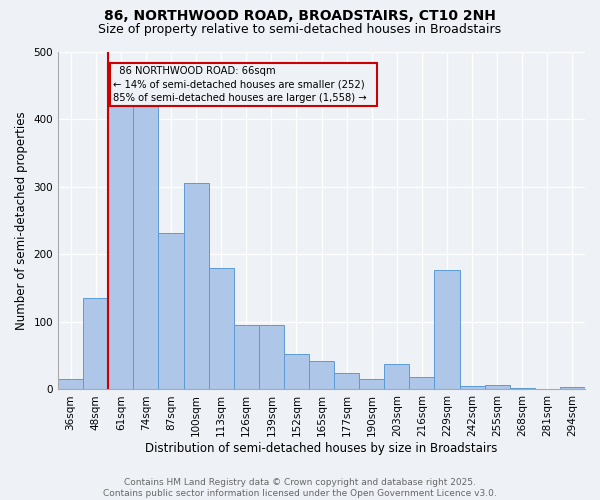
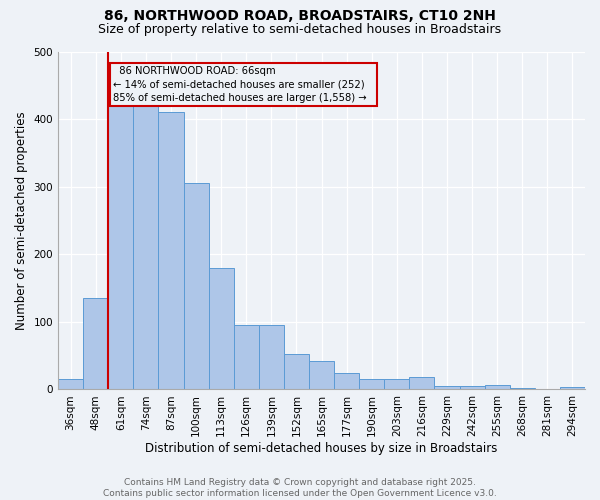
87sqm: 232 -> 410
203sqm: 38 -> 15
229sqm: 176 -> 5
